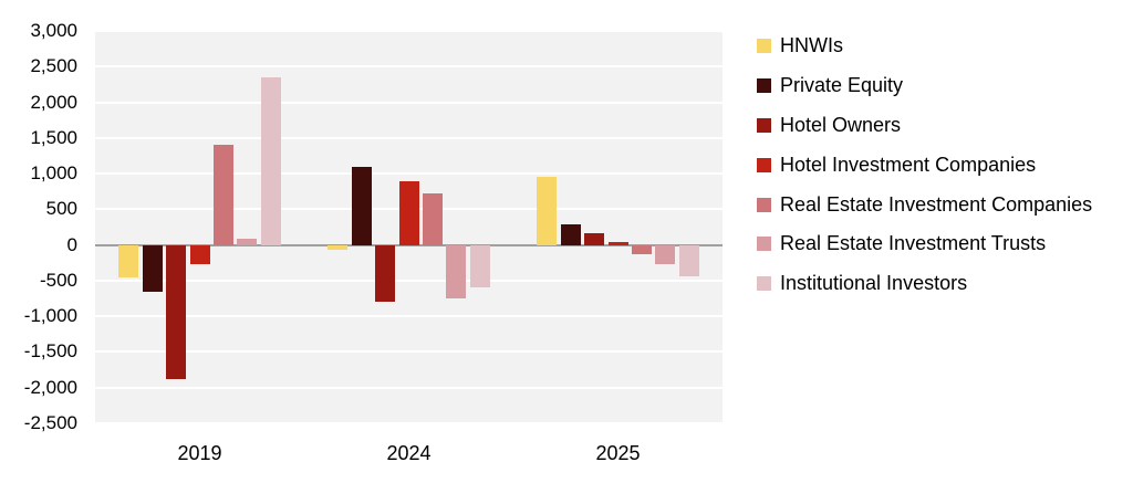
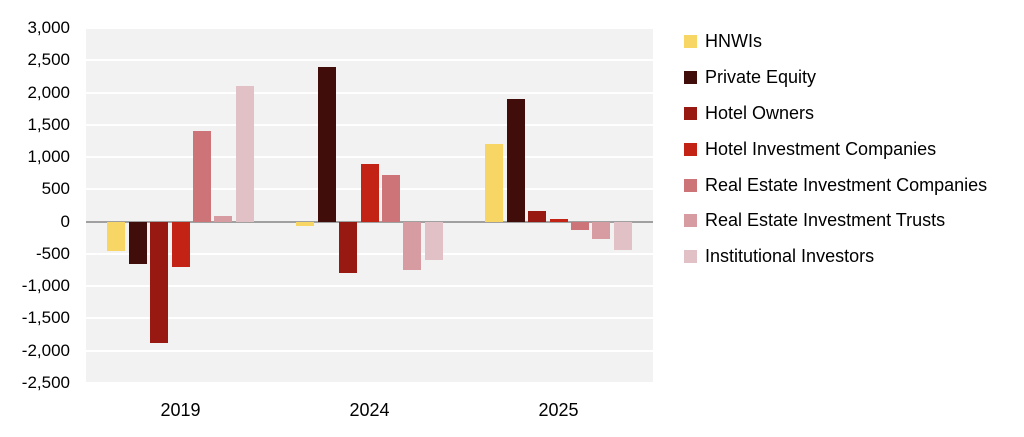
Hotel Investment Companies/2019: -300 -> -700
Institutional Investors/2019: 2400 -> 2100
Private Equity/2024: 1100 -> 2400
HNWIs/2025: 1000 -> 1200
Private Equity/2025: 300 -> 1900
